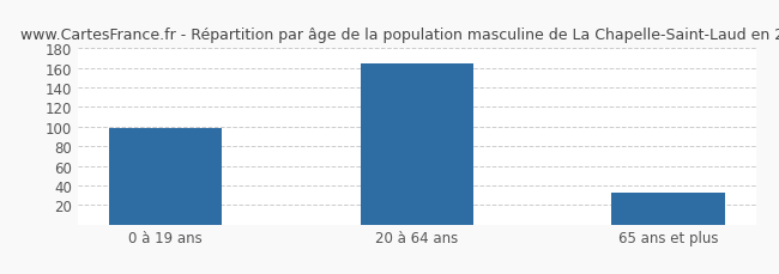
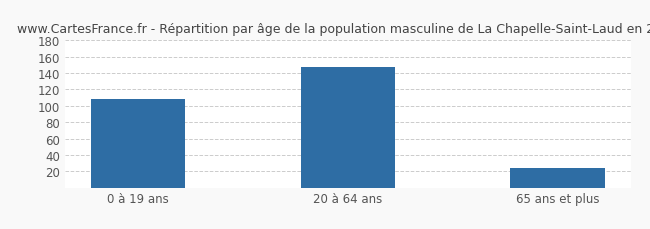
0 à 19 ans: 98 -> 108
20 à 64 ans: 165 -> 148
65 ans et plus: 33 -> 24
